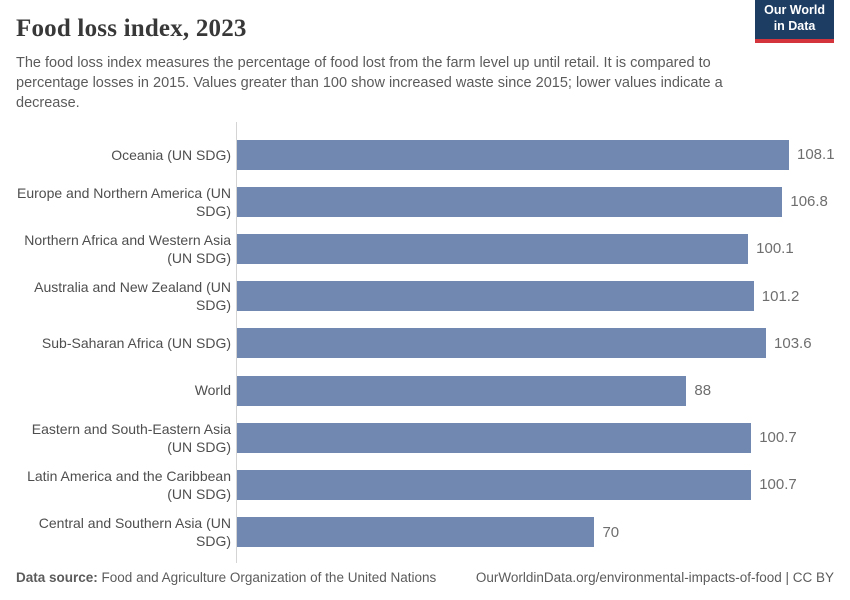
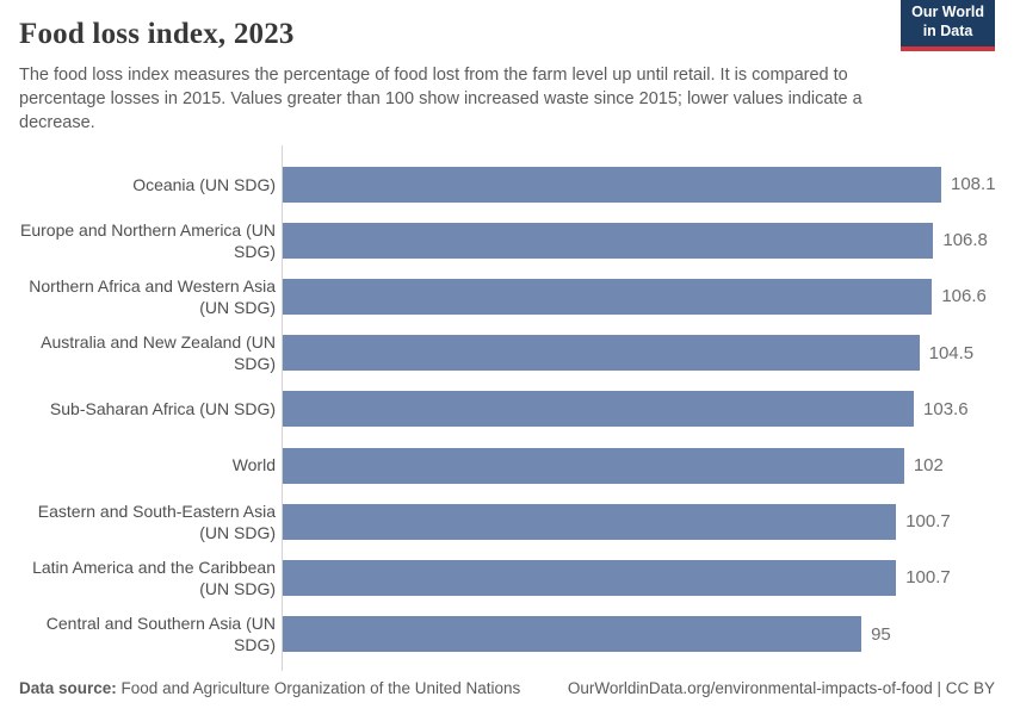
Northern Africa and Western Asia (UN SDG): 100.1 -> 106.6
Australia and New Zealand (UN SDG): 101.2 -> 104.5
World: 88 -> 102
Central and Southern Asia (UN SDG): 70 -> 95
